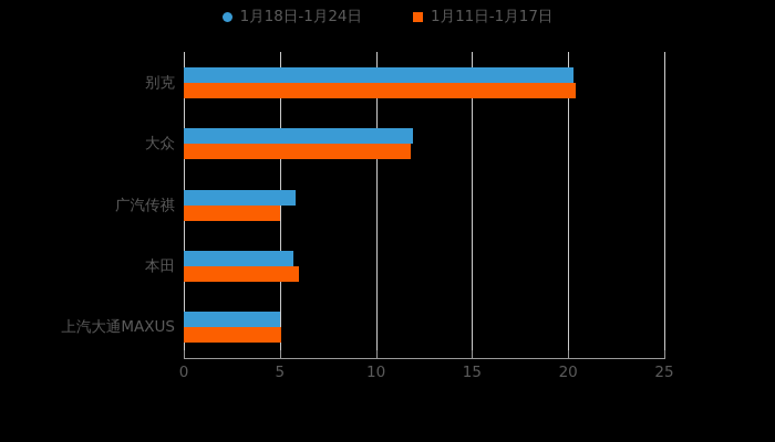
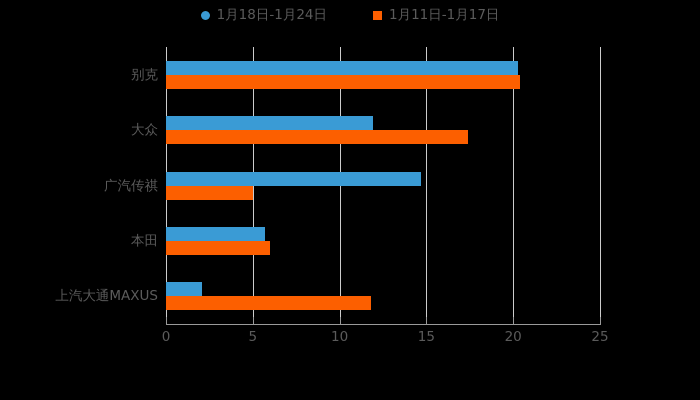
1月11日-1月17日/大众: 11.8 -> 17.4
1月18日-1月24日/广汽传祺: 5.8 -> 14.7
1月18日-1月24日/上汽大通MAXUS: 5.0 -> 2.1
1月11日-1月17日/上汽大通MAXUS: 5.0 -> 11.8
